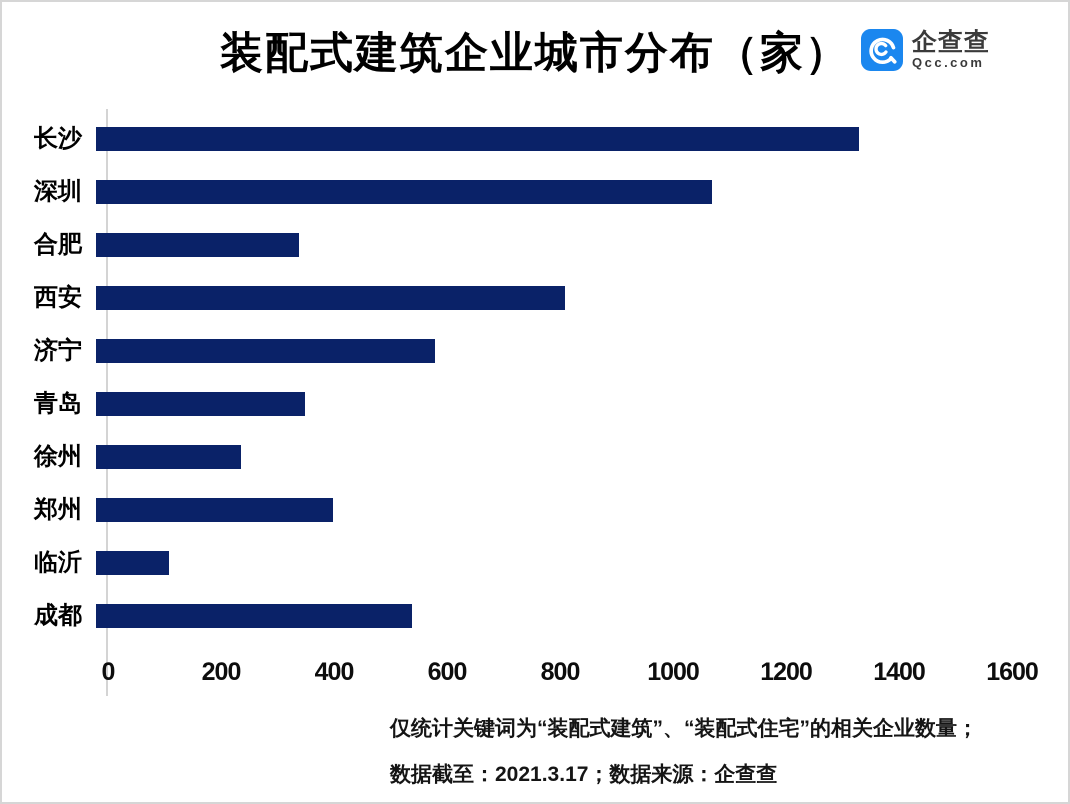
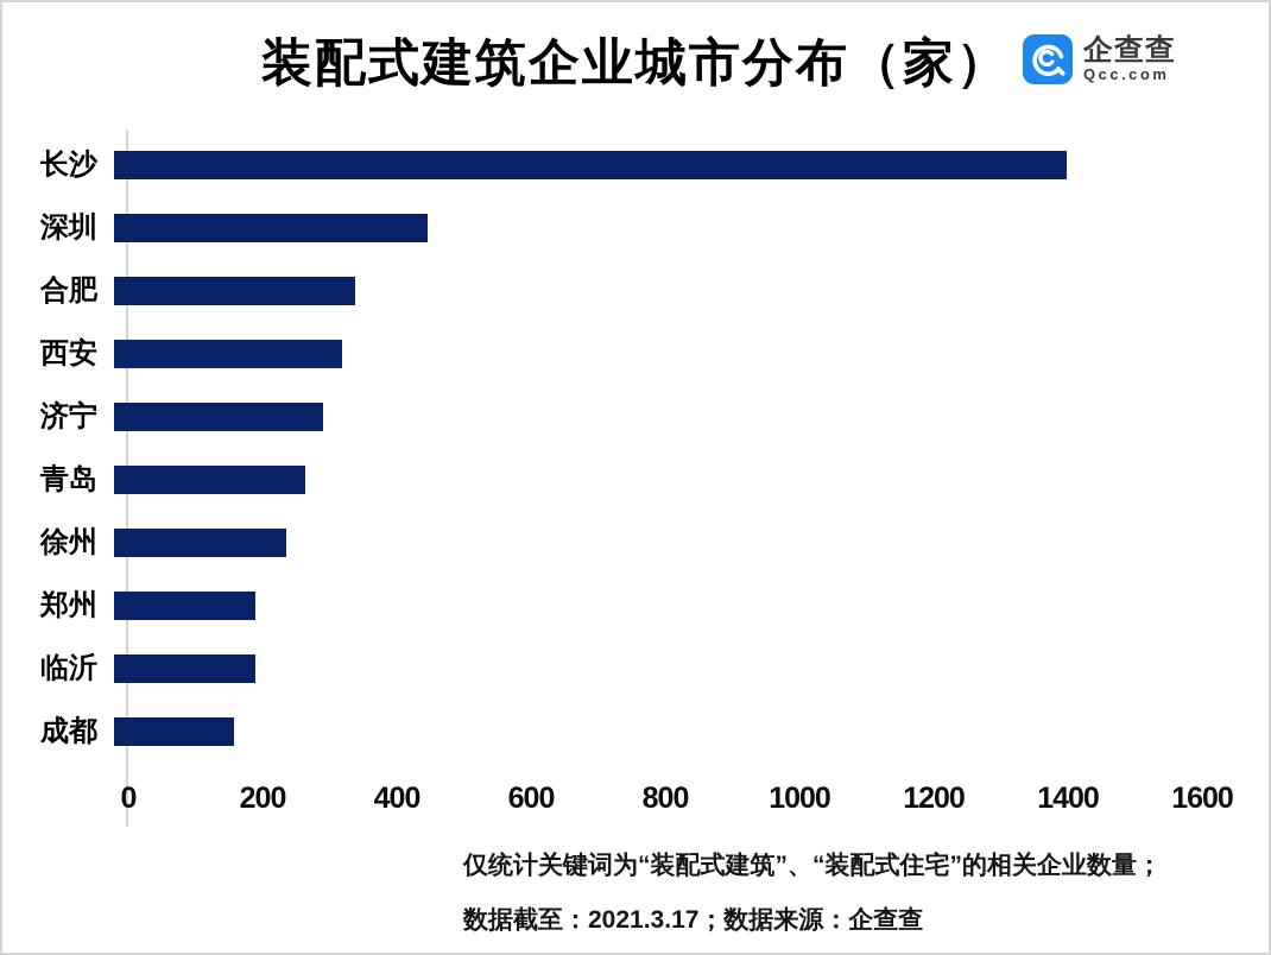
长沙: 1350 -> 1420
深圳: 1090 -> 470
西安: 830 -> 340
济宁: 600 -> 310
青岛: 370 -> 280
郑州: 420 -> 210
临沂: 130 -> 210
成都: 560 -> 180
